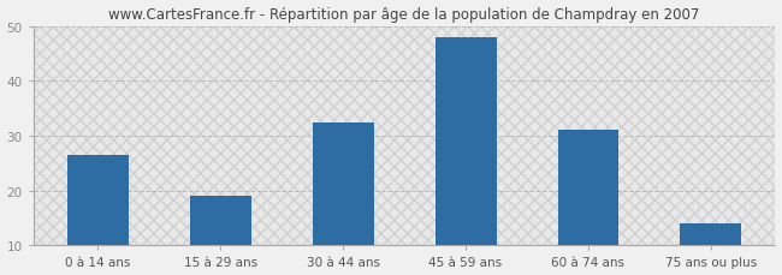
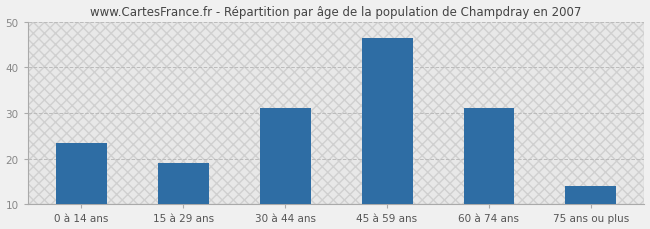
0 à 14 ans: 26.5 -> 23.5
30 à 44 ans: 32.5 -> 31.0
45 à 59 ans: 48.0 -> 46.5
